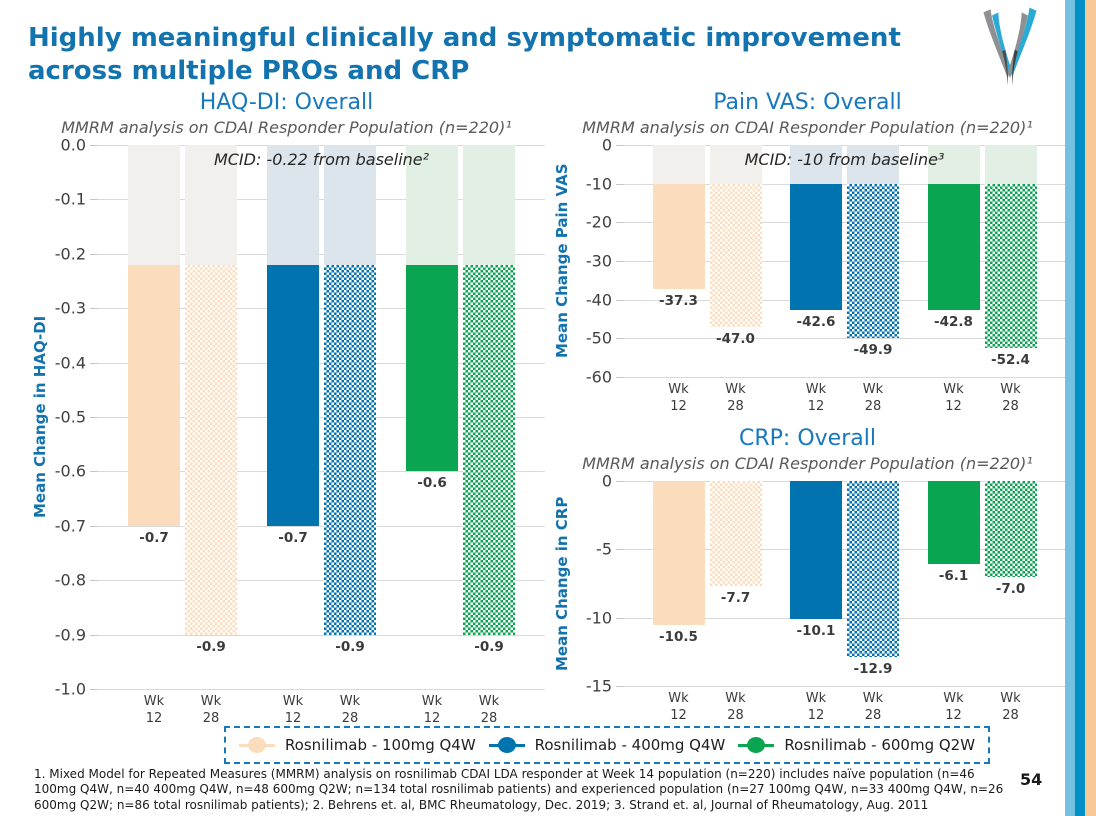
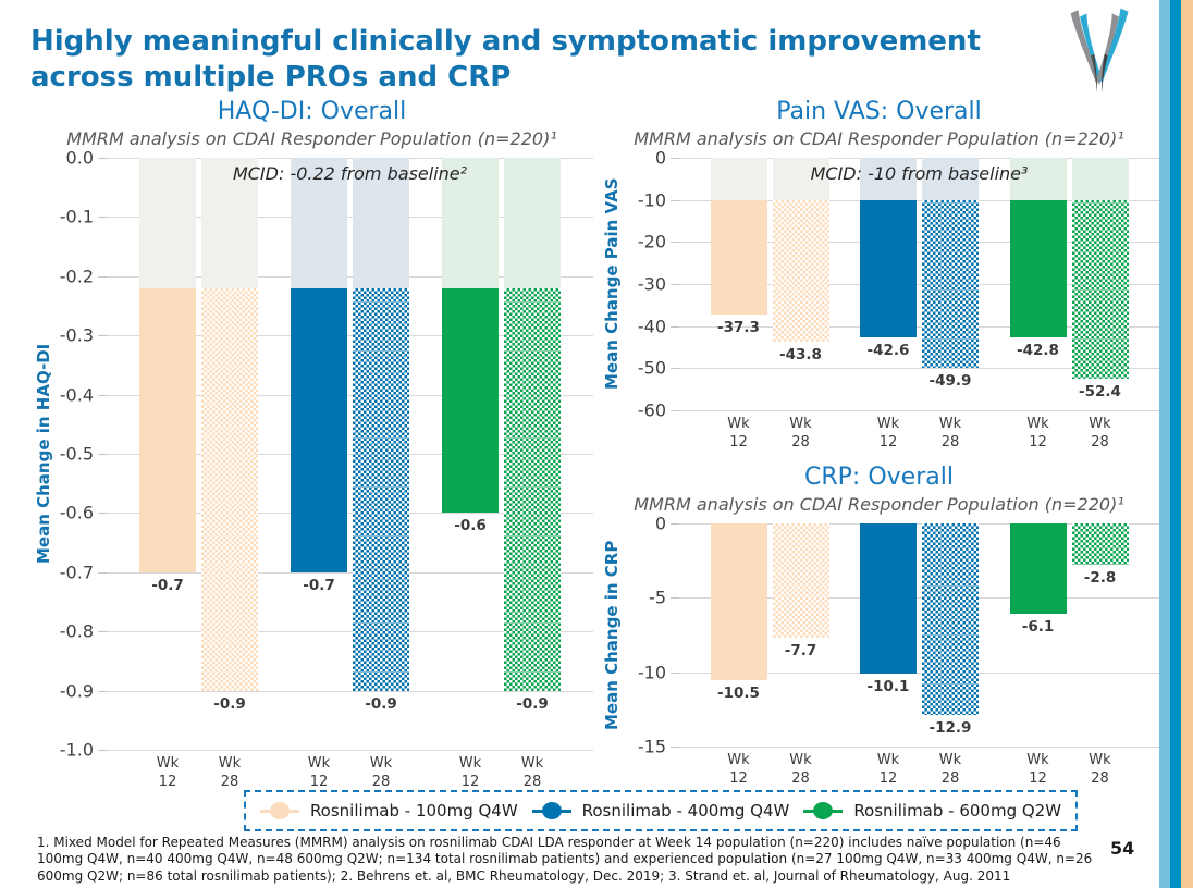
Pain VAS: Overall/Rosnilimab - 100mg Q4W/Wk 28: -47.0 -> -43.8
CRP: Overall/Rosnilimab - 600mg Q2W/Wk 28: -7.0 -> -2.8
